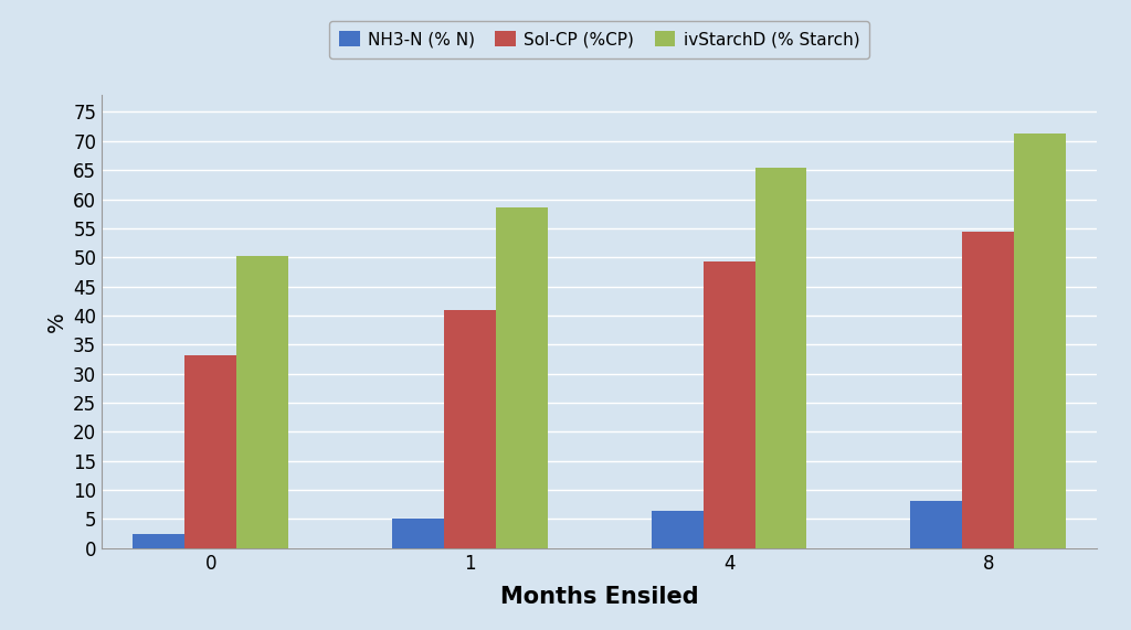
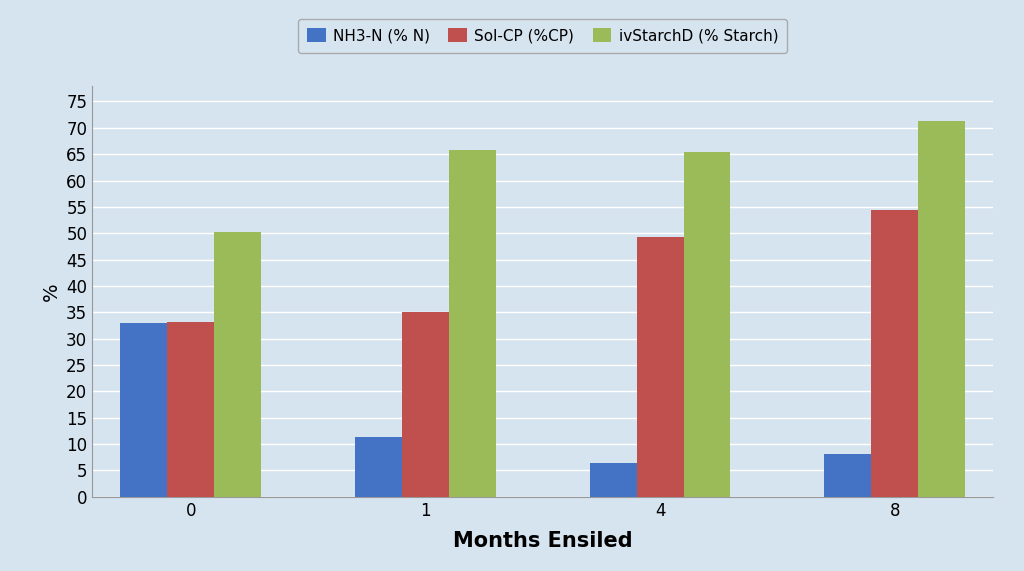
NH3-N (% N)/0: 2.5 -> 33.0
NH3-N (% N)/1: 5.0 -> 11.4
Sol-CP (%CP)/1: 41.0 -> 35.0
ivStarchD (% Starch)/1: 58.5 -> 65.8
